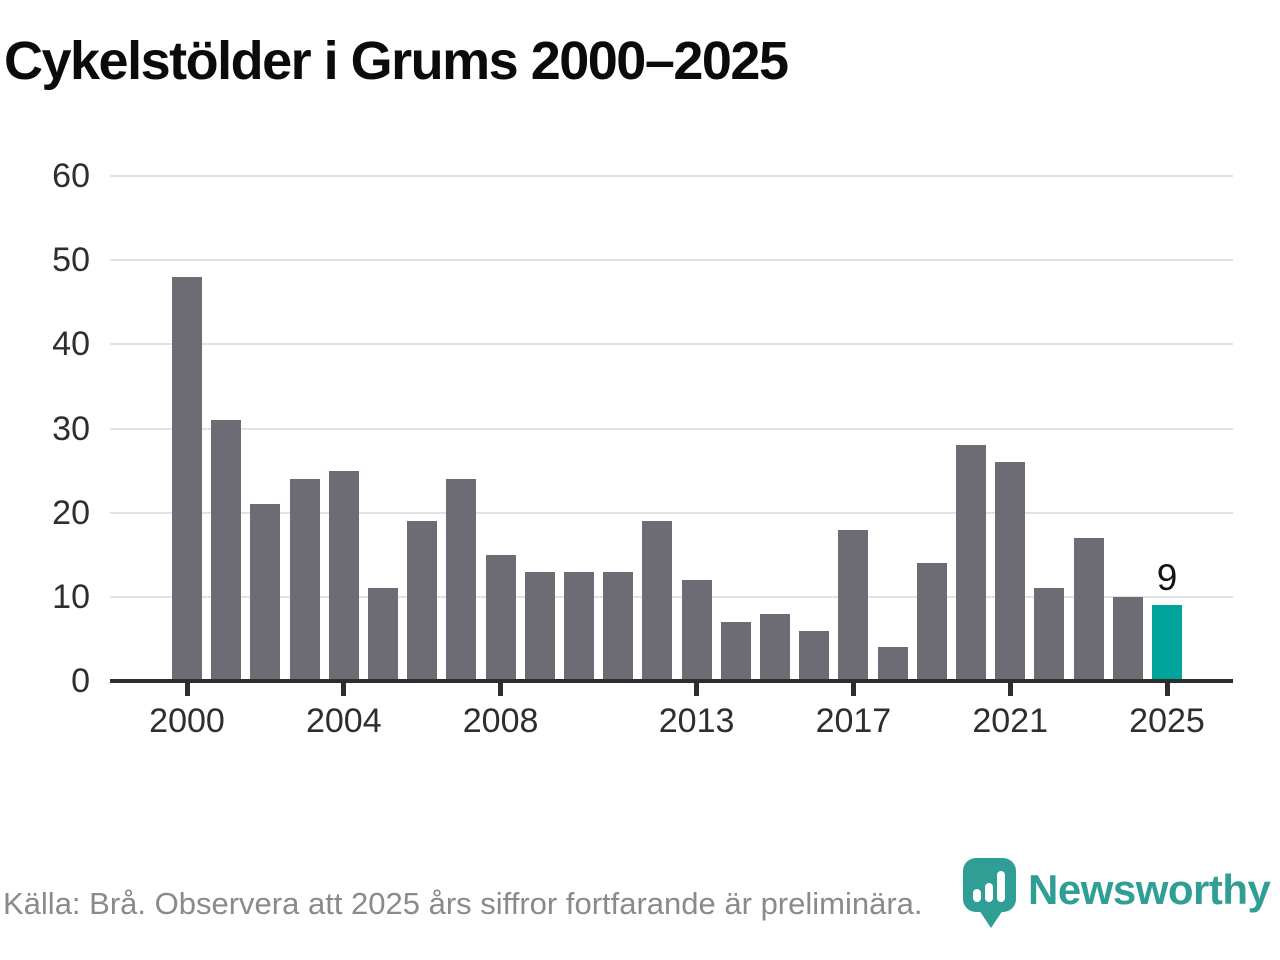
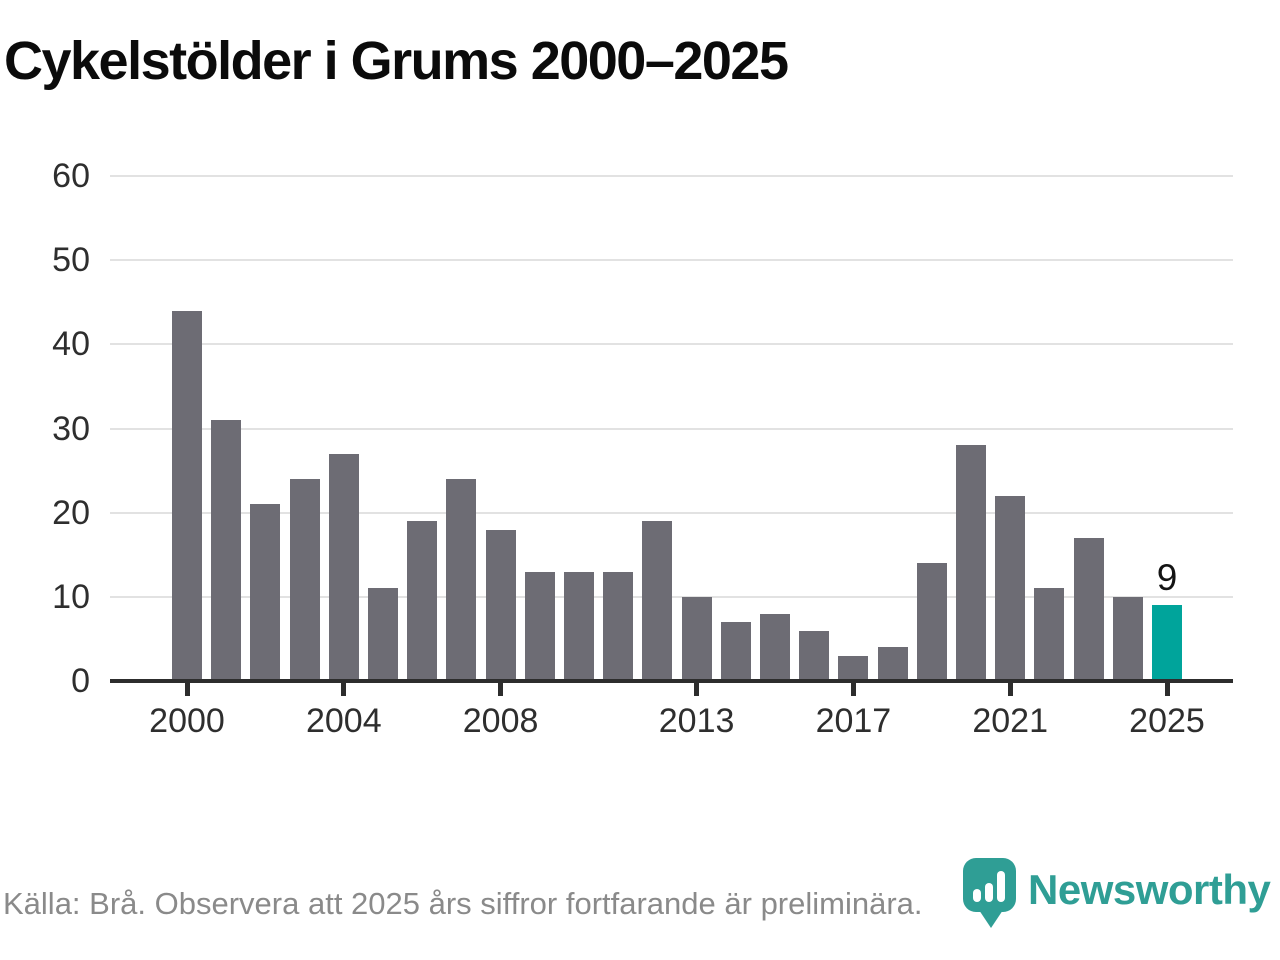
2000: 48 -> 44
2004: 25 -> 27
2008: 15 -> 18
2013: 12 -> 10
2017: 18 -> 3
2021: 26 -> 22
